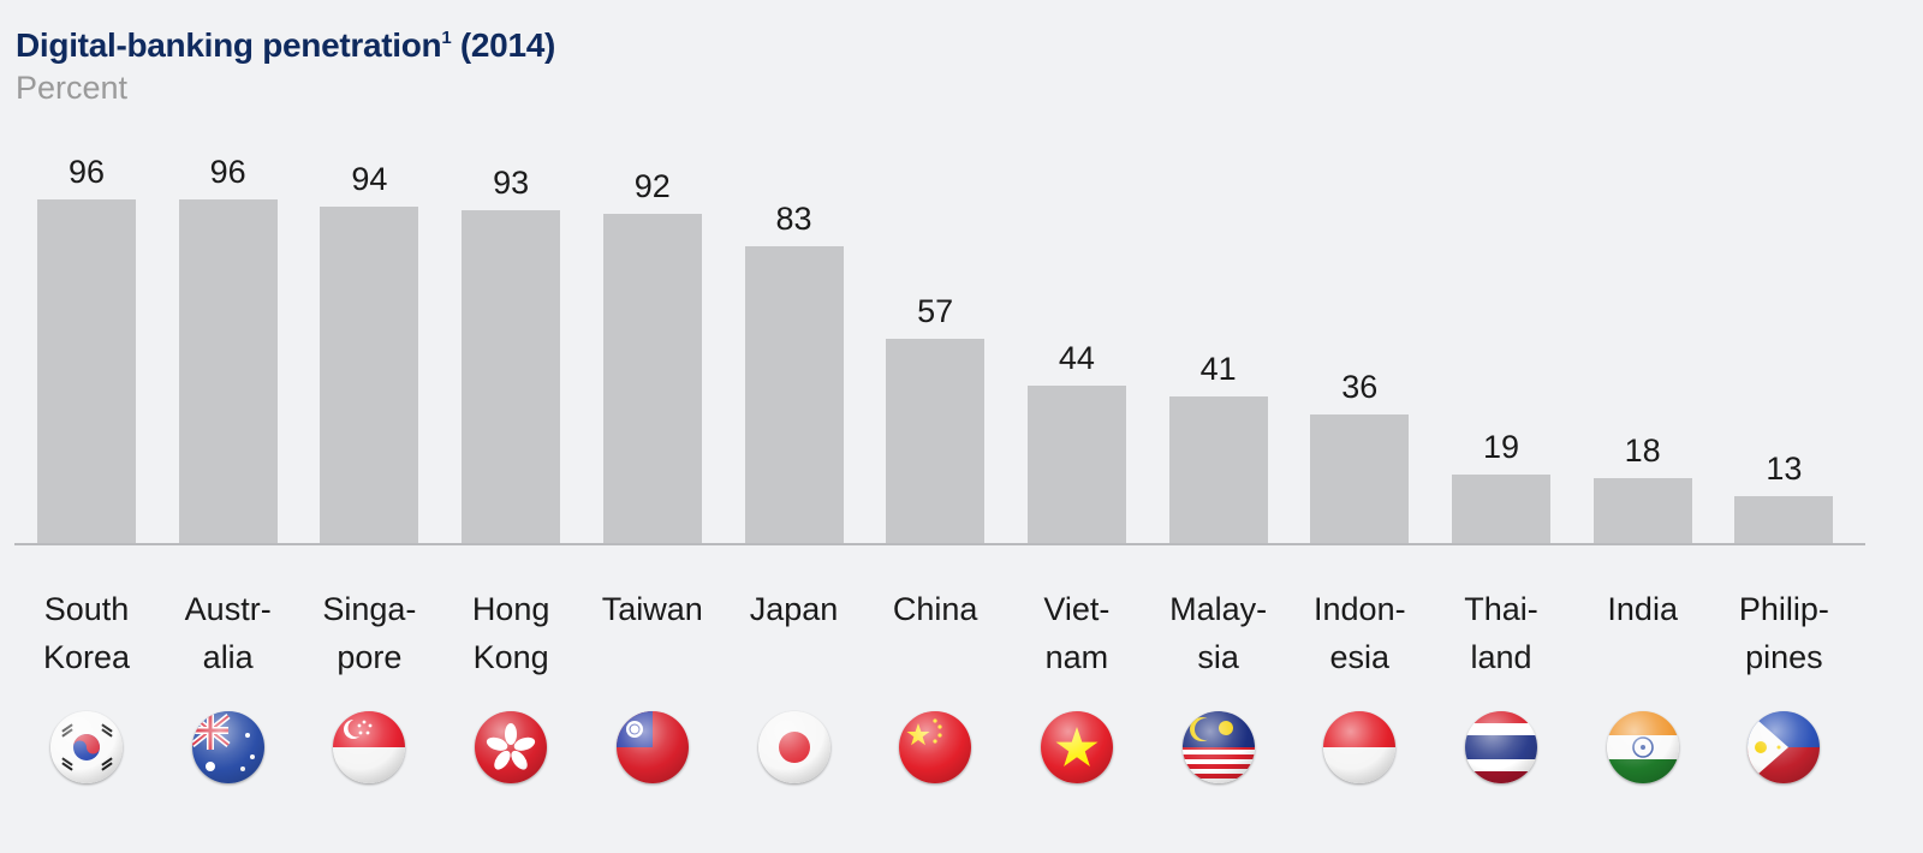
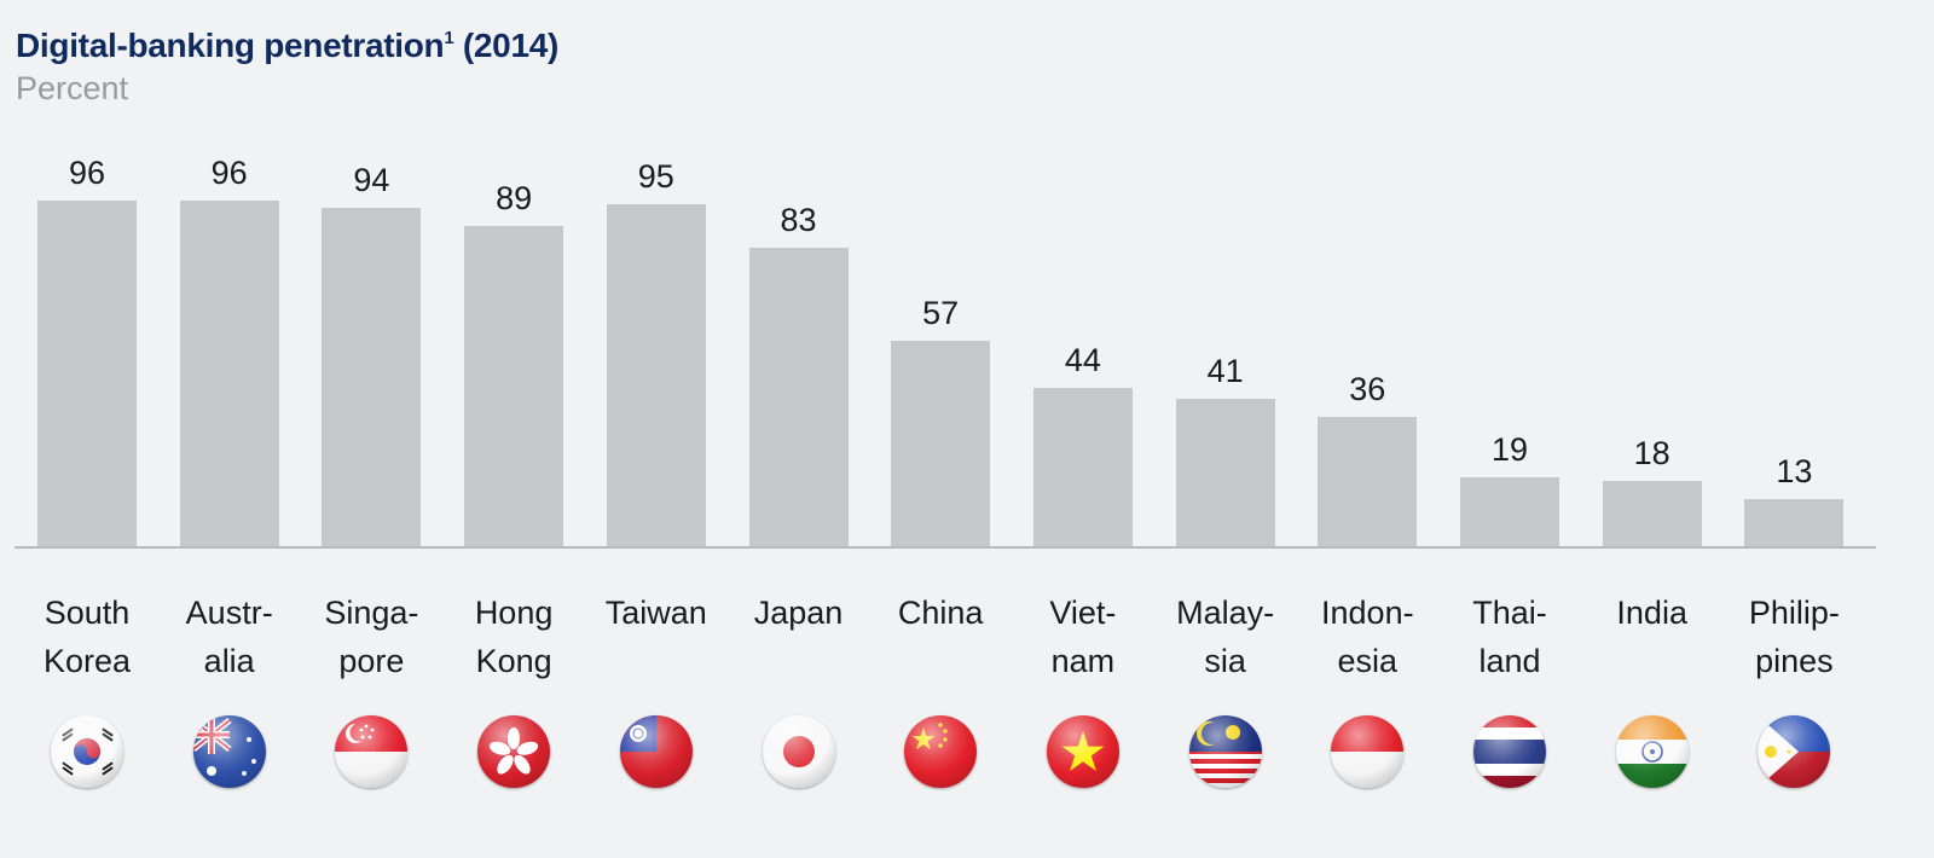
Hong Kong: 93 -> 89
Taiwan: 92 -> 95
